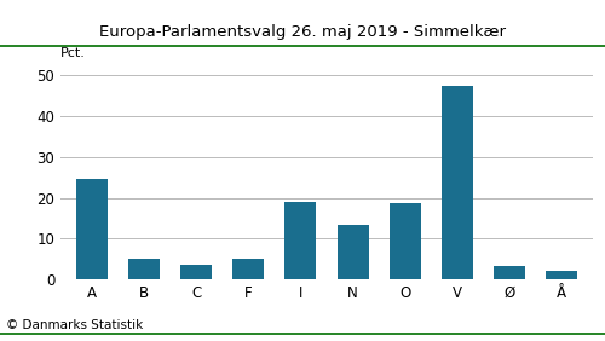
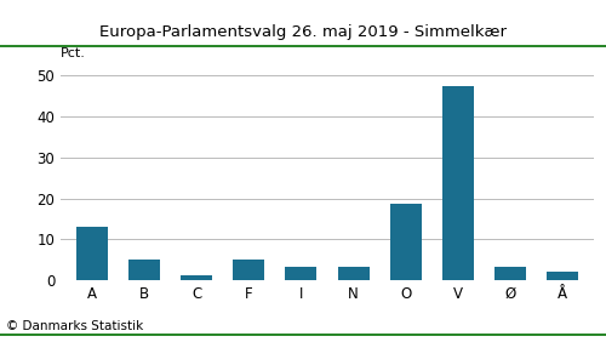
A: 24.5 -> 13.0
C: 3.5 -> 1.2
I: 19.0 -> 3.2
N: 13.5 -> 3.2
